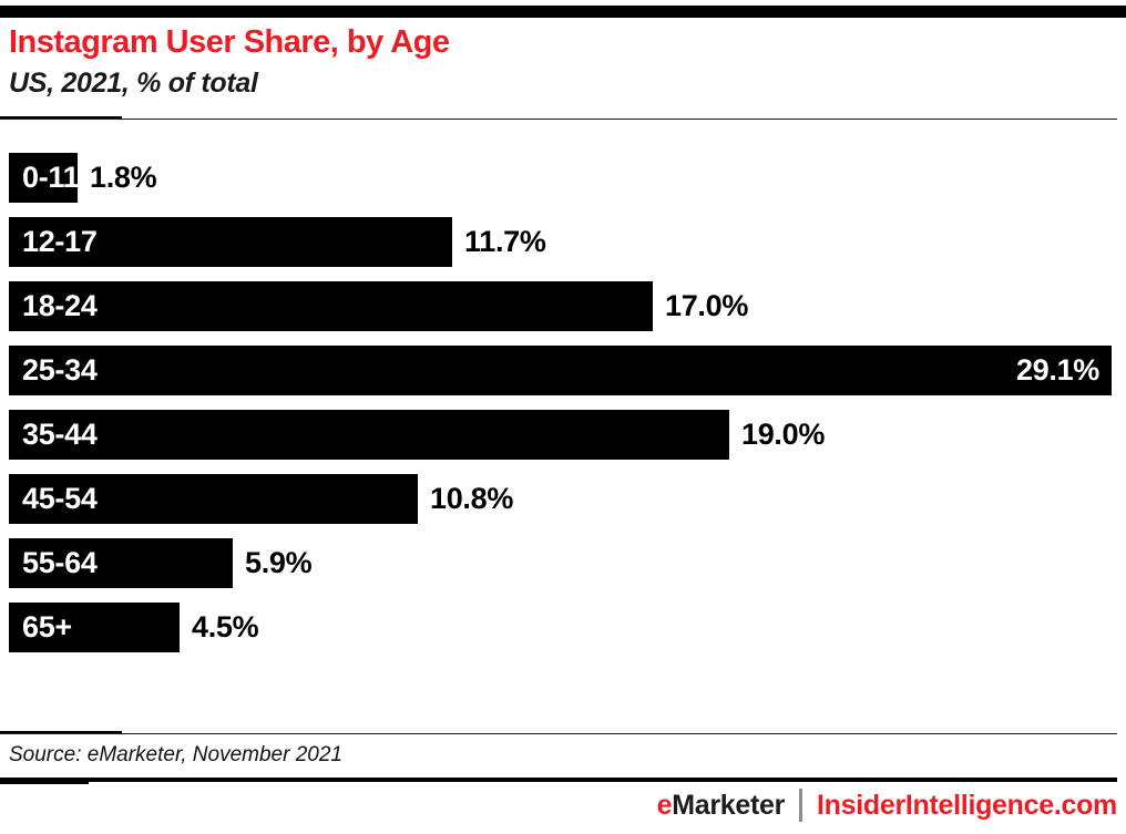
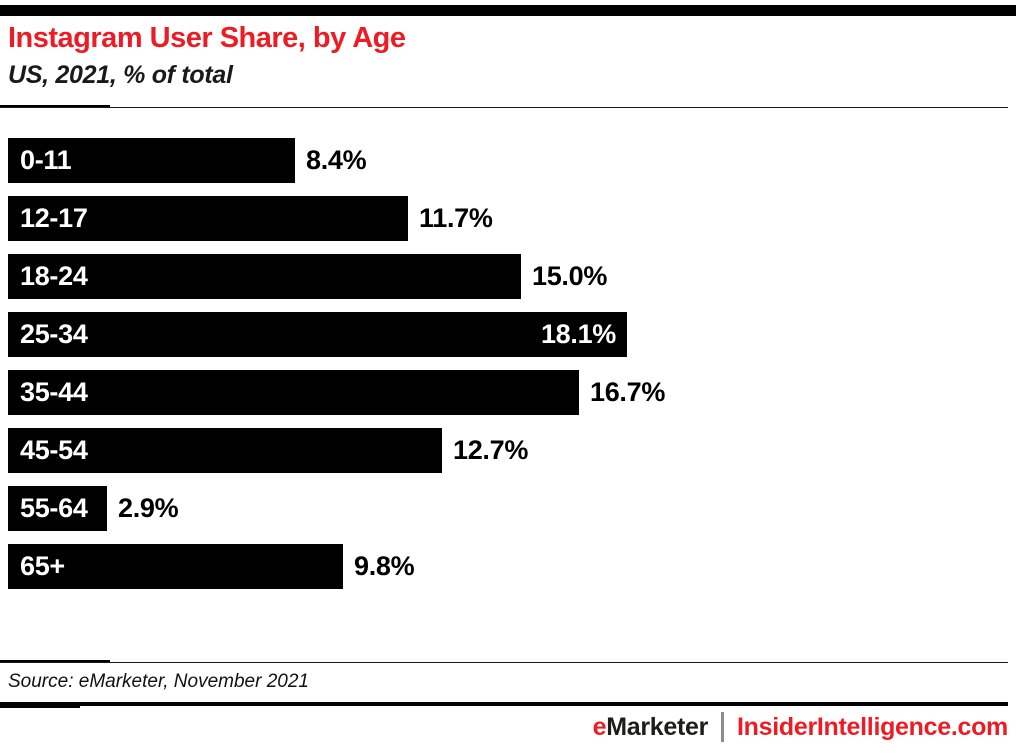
0-11: 1.8% -> 8.4%
18-24: 17.0% -> 15.0%
25-34: 29.1% -> 18.1%
35-44: 19.0% -> 16.7%
45-54: 10.8% -> 12.7%
55-64: 5.9% -> 2.9%
65+: 4.5% -> 9.8%
